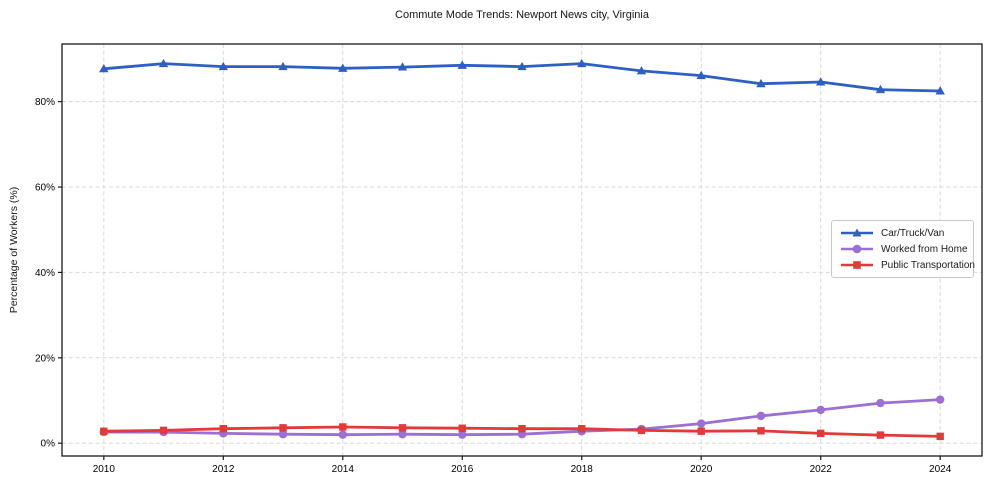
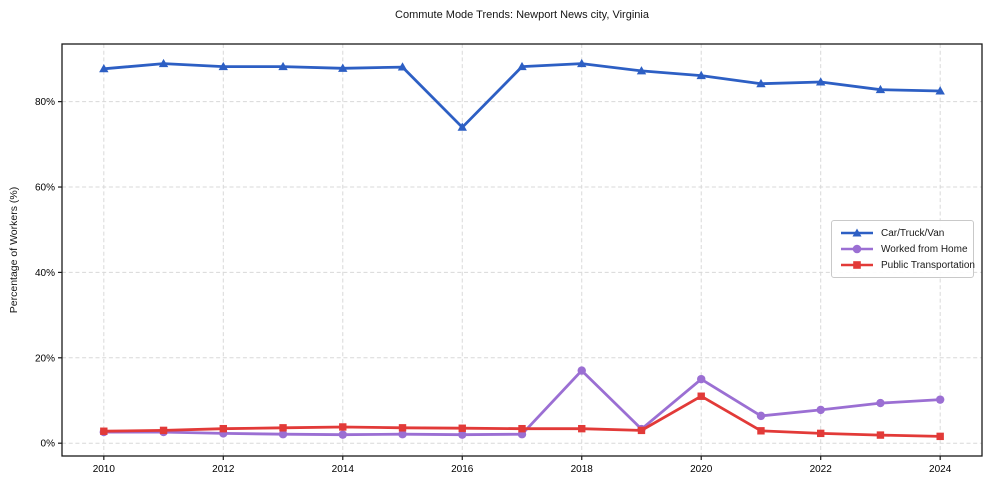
Car/Truck/Van/2016: 88% -> 74%
Worked from Home/2018: 3% -> 17%
Worked from Home/2020: 5% -> 15%
Public Transportation/2020: 3% -> 11%
